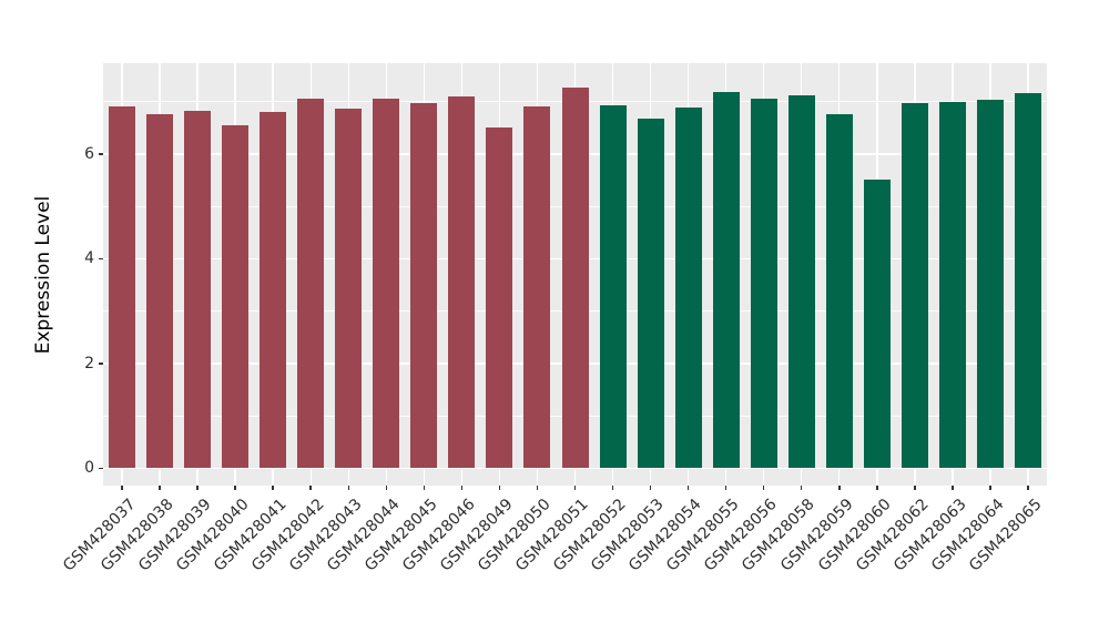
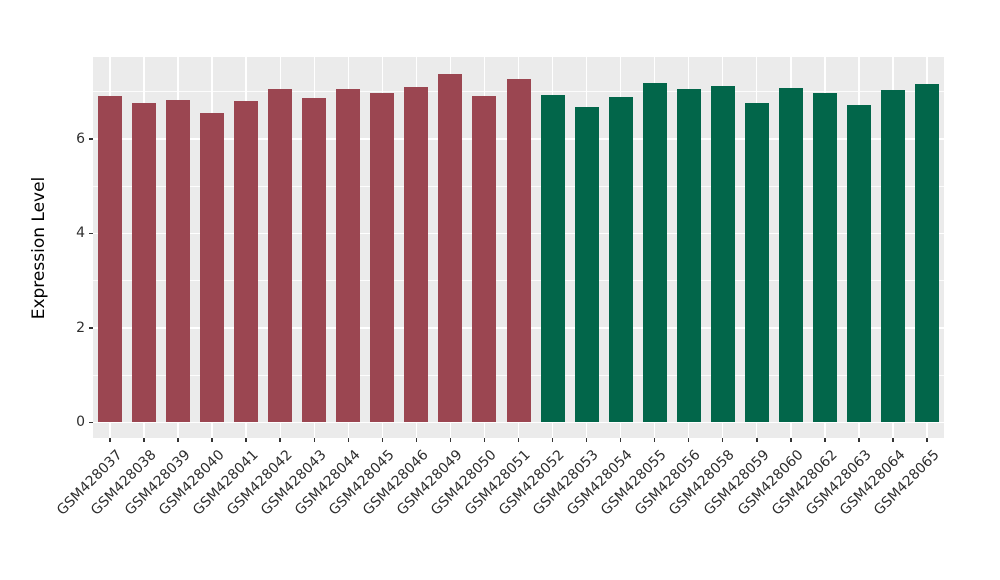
GSM428049: 6.5 -> 7.4
GSM428060: 5.5 -> 7.1
GSM428063: 7.0 -> 6.7
